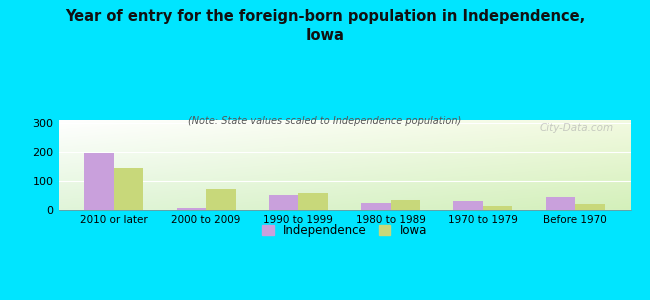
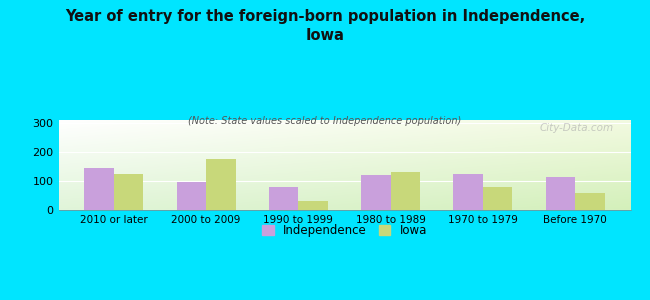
Independence/2010 or later: 198 -> 145
Iowa/2010 or later: 145 -> 125
Independence/2000 to 2009: 8 -> 95
Iowa/2000 to 2009: 72 -> 175
Independence/1990 to 1999: 50 -> 80
Iowa/1990 to 1999: 57 -> 30
Independence/1980 to 1989: 25 -> 120
Iowa/1980 to 1989: 35 -> 130
Independence/1970 to 1979: 30 -> 125
Iowa/1970 to 1979: 13 -> 80
Independence/Before 1970: 44 -> 115
Iowa/Before 1970: 19 -> 60
